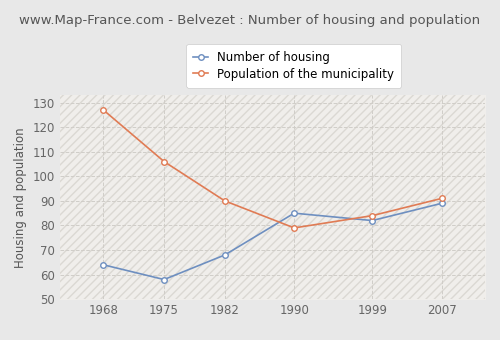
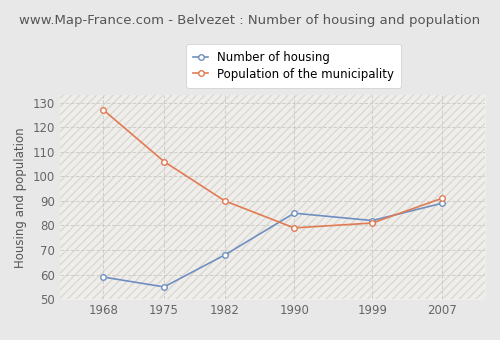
Number of housing/1968: 64 -> 59
Number of housing/1975: 58 -> 55
Population of the municipality/1999: 84 -> 81
